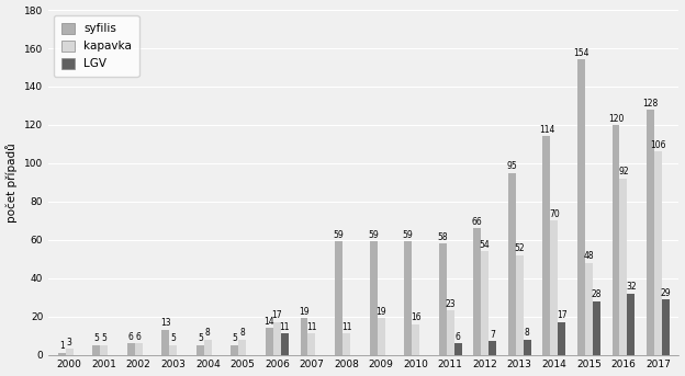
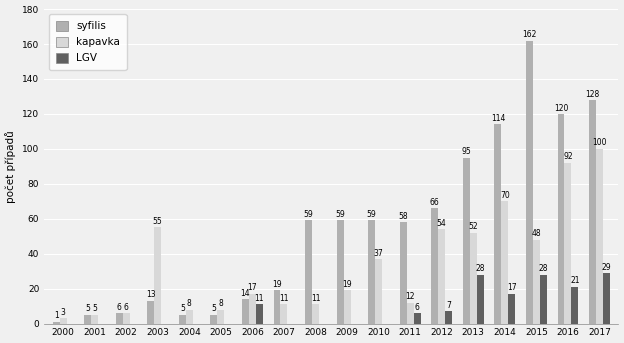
kapavka/2003: 5 -> 55
kapavka/2010: 16 -> 37
kapavka/2011: 23 -> 12
LGV/2013: 8 -> 28
syfilis/2015: 154 -> 162
LGV/2016: 32 -> 21
kapavka/2017: 106 -> 100
